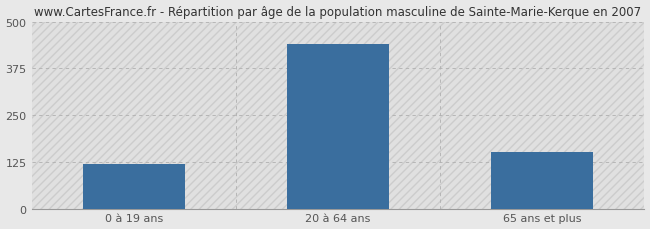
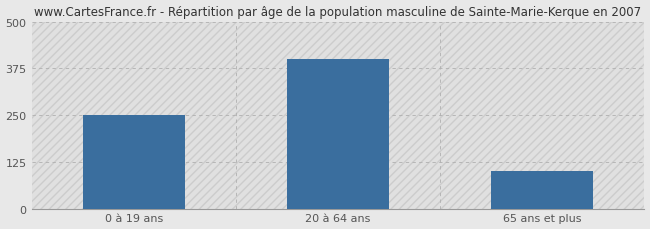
0 à 19 ans: 120 -> 250
20 à 64 ans: 440 -> 400
65 ans et plus: 150 -> 100
